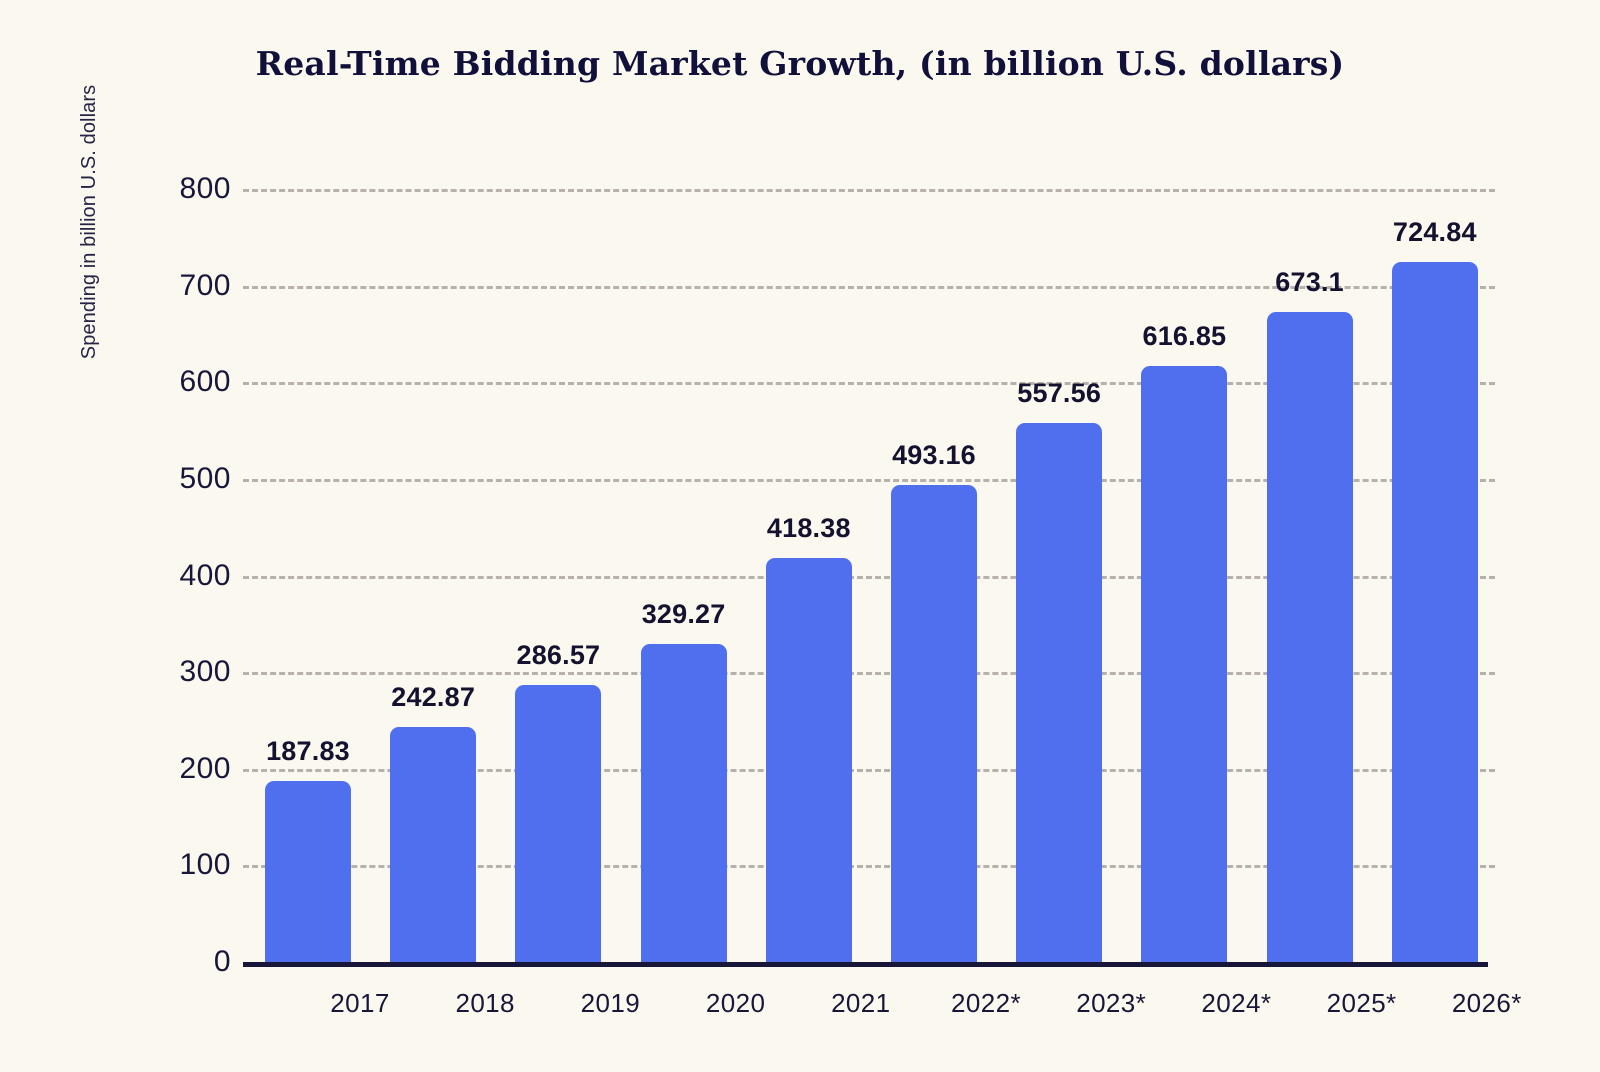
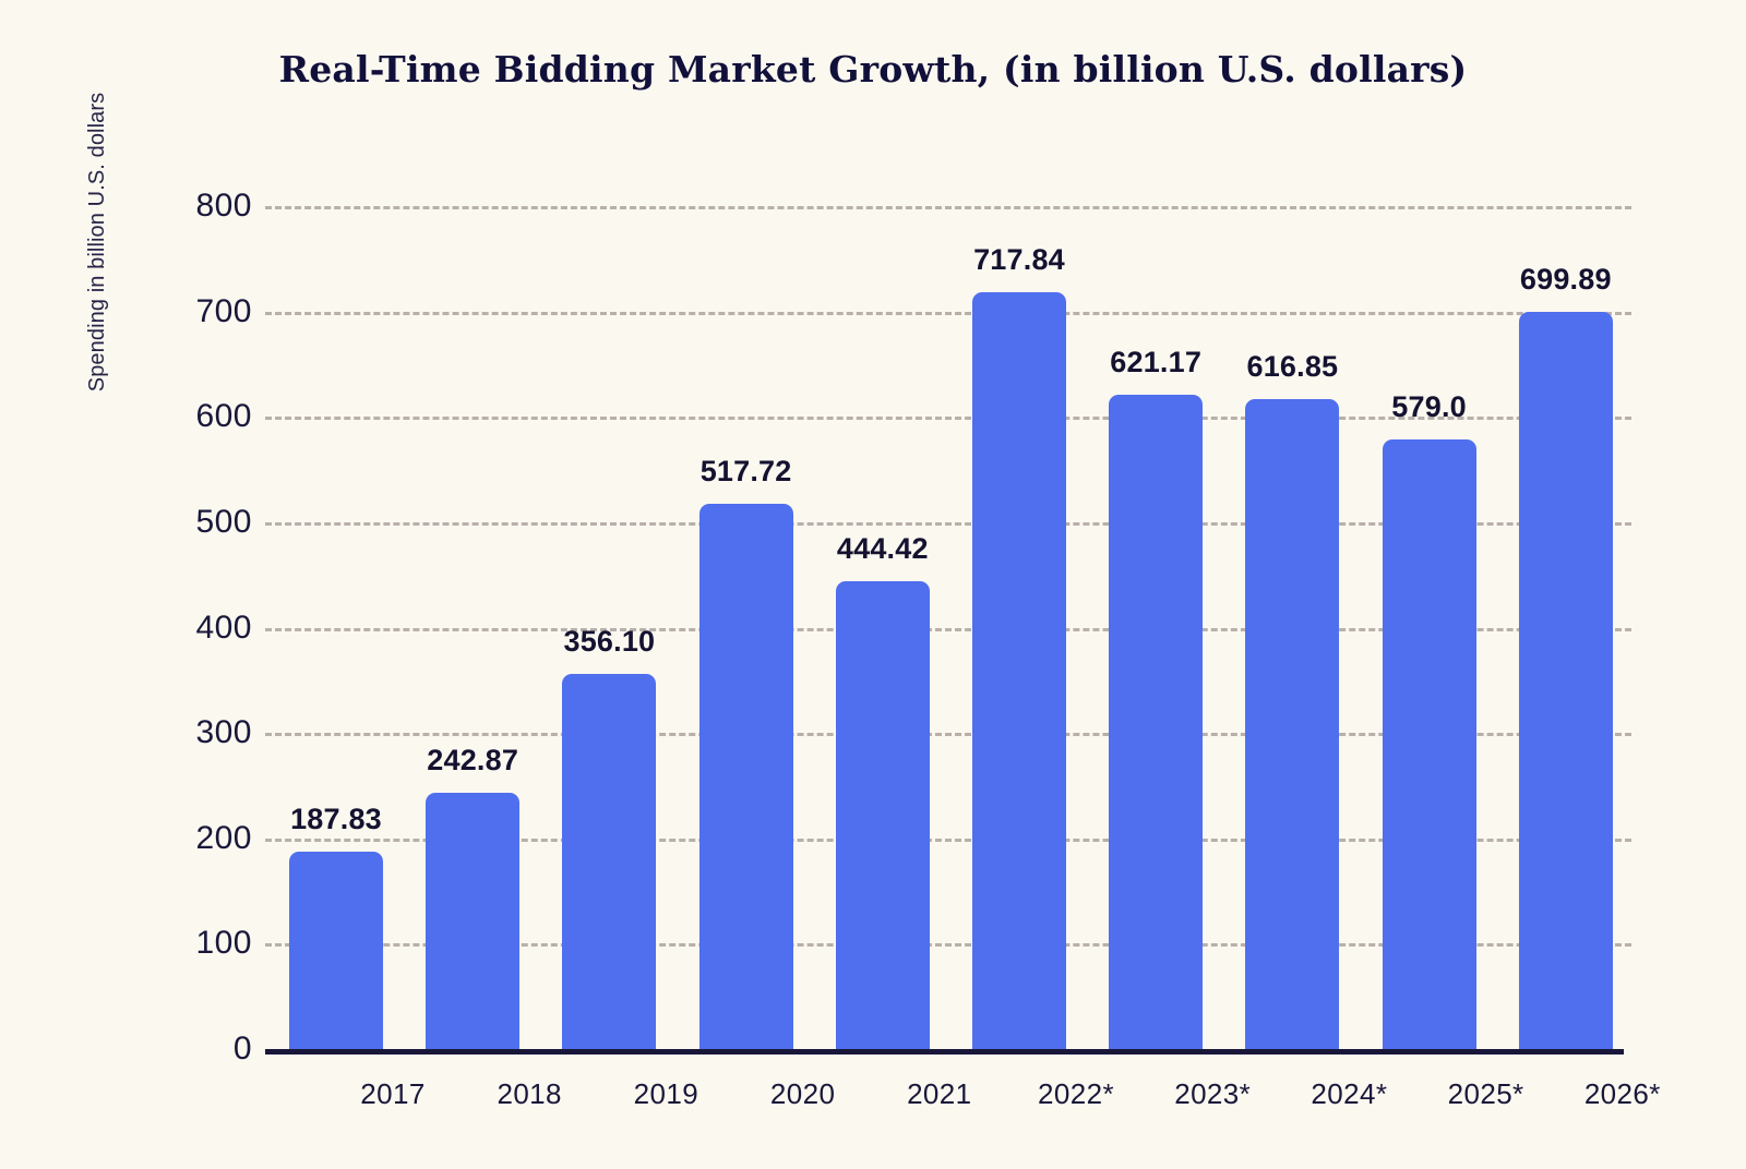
2019: 286.57 -> 356.10
2020: 329.27 -> 517.72
2021: 418.38 -> 444.42
2022*: 493.16 -> 717.84
2023*: 557.56 -> 621.17
2025*: 673.1 -> 579.0
2026*: 724.84 -> 699.89
